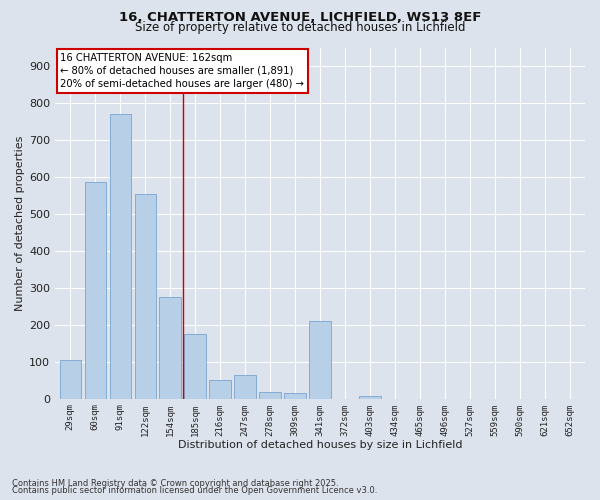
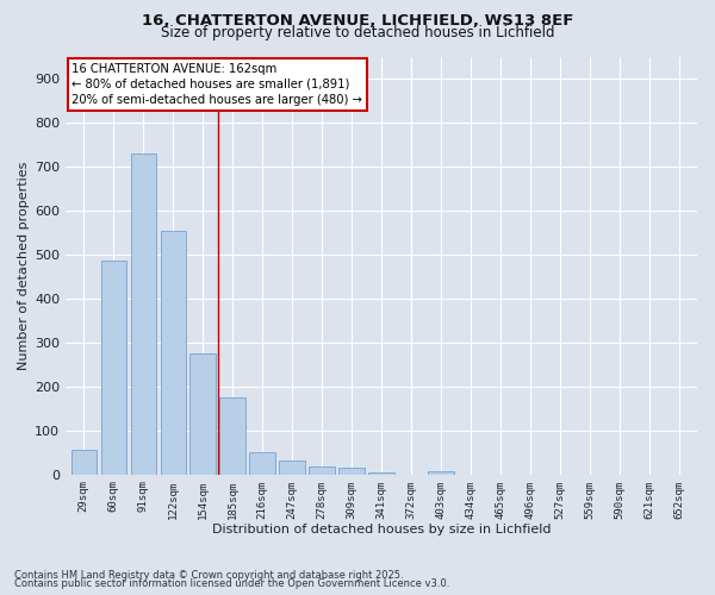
29sqm: 105 -> 55
60sqm: 585 -> 485
91sqm: 770 -> 730
247sqm: 65 -> 32
341sqm: 210 -> 5
